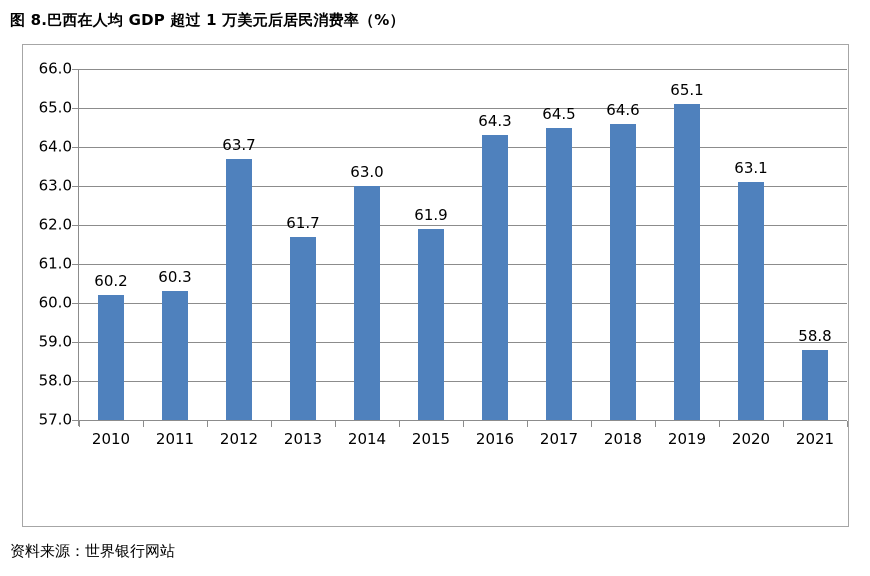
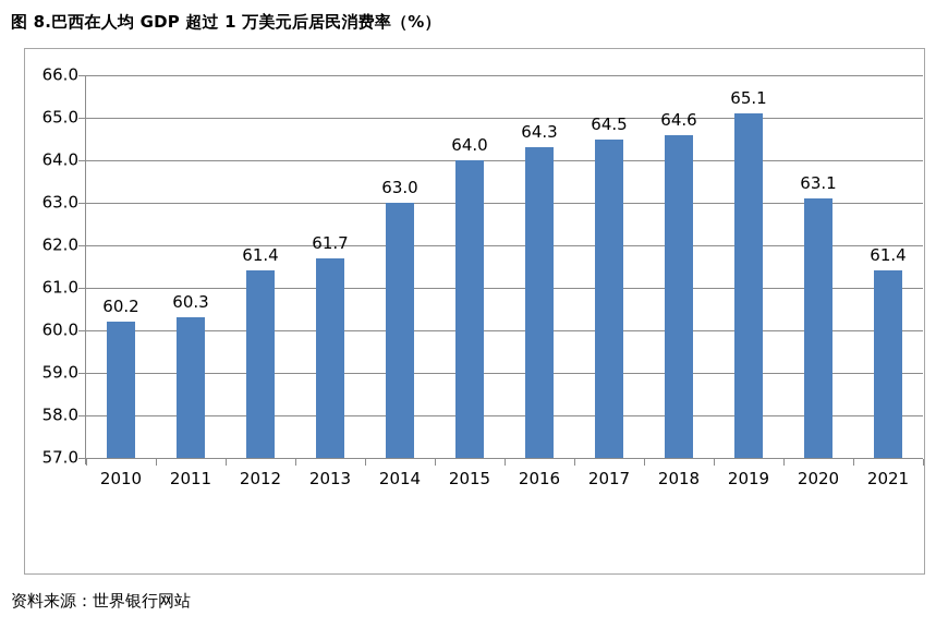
2012: 63.7 -> 61.4
2015: 61.9 -> 64.0
2021: 58.8 -> 61.4
